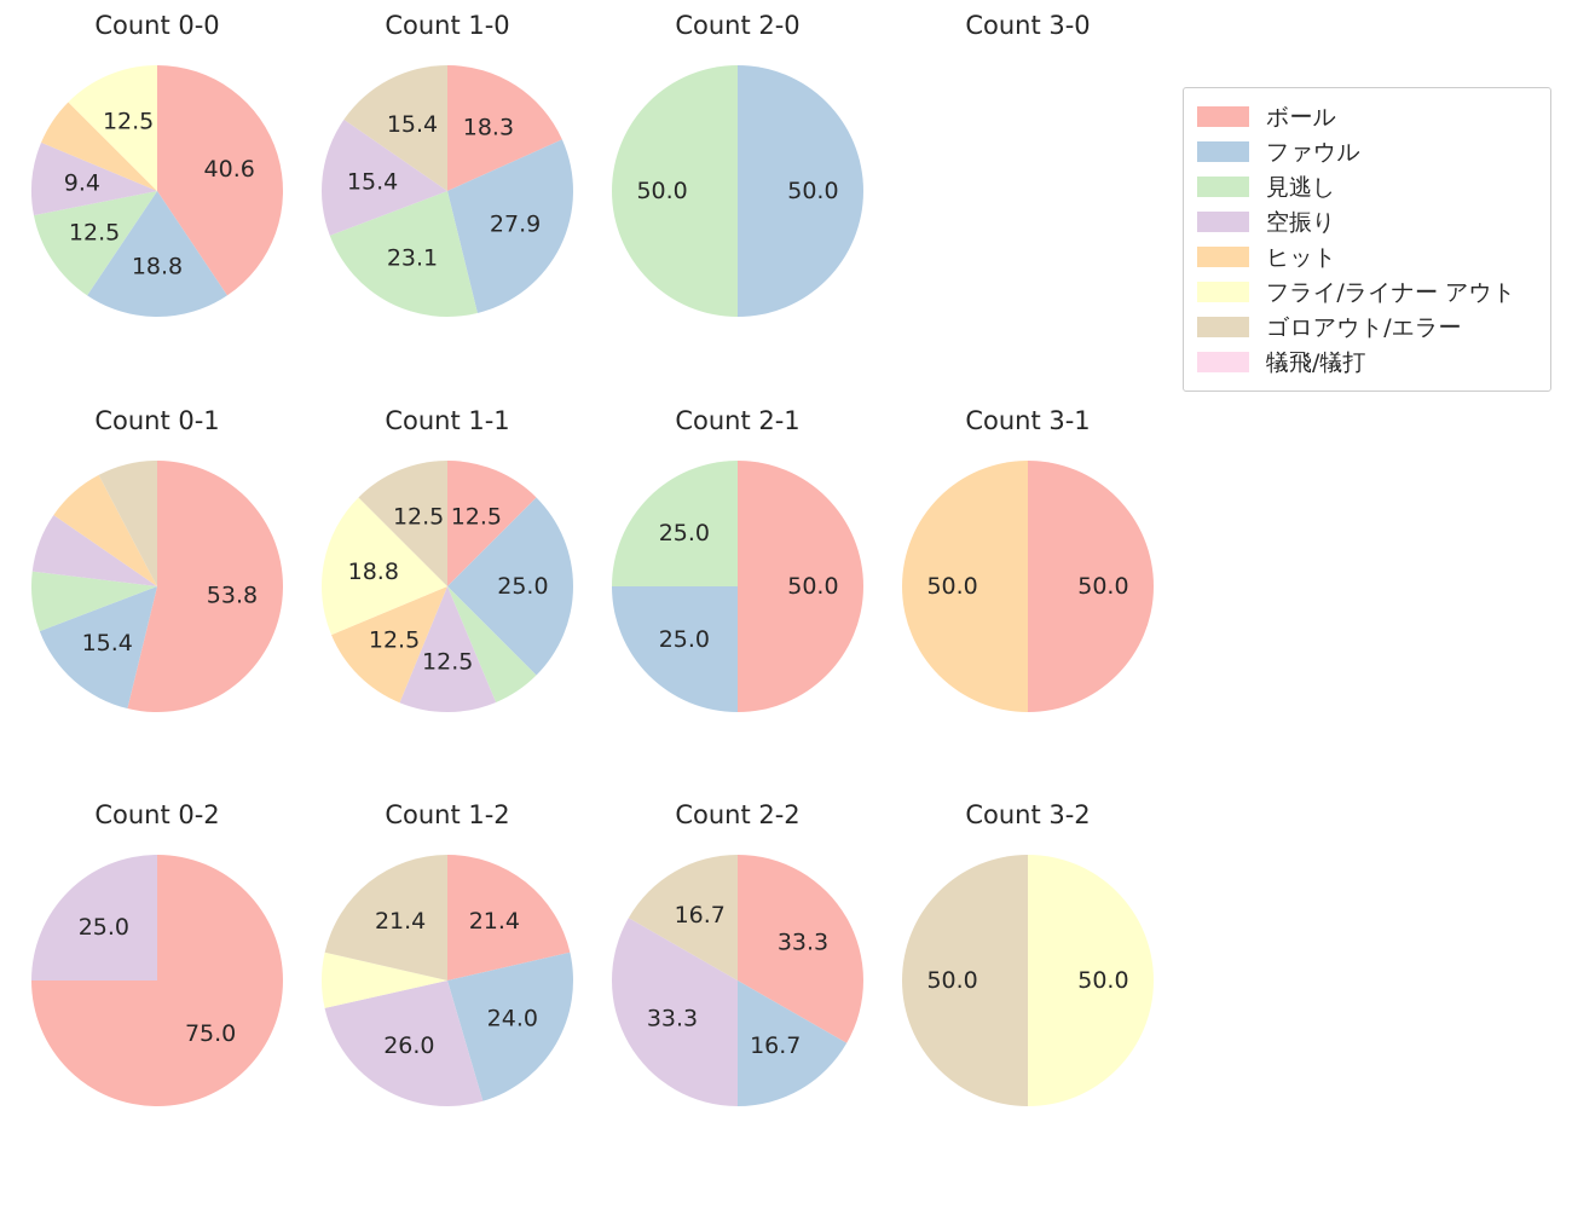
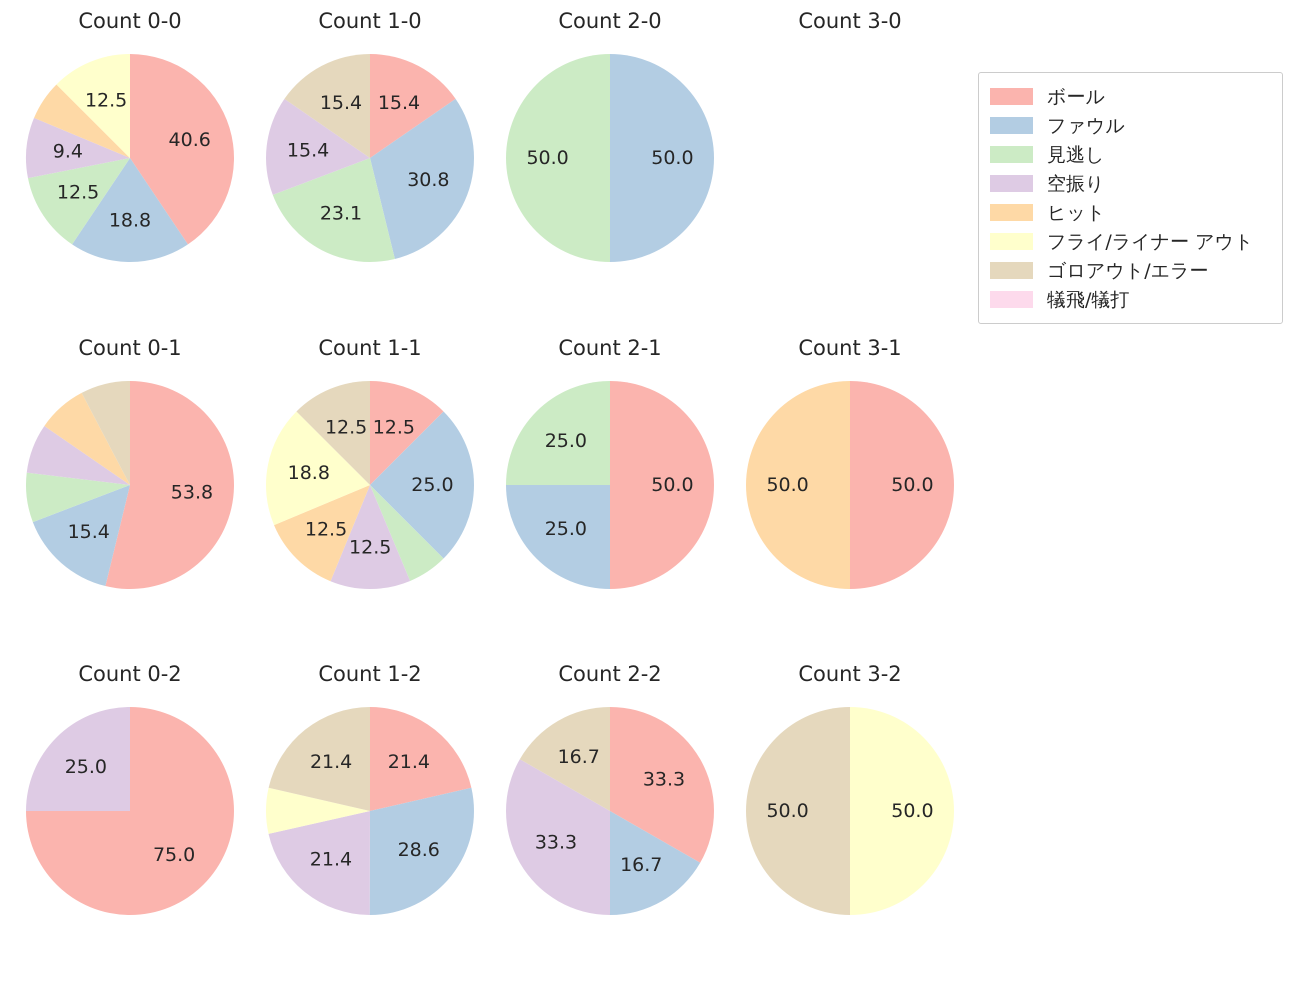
Count 1-0/ボール: 18.3 -> 15.4
Count 1-0/ファウル: 27.9 -> 30.8
Count 1-2/ファウル: 24.0 -> 28.6
Count 1-2/空振り: 26.0 -> 21.4
